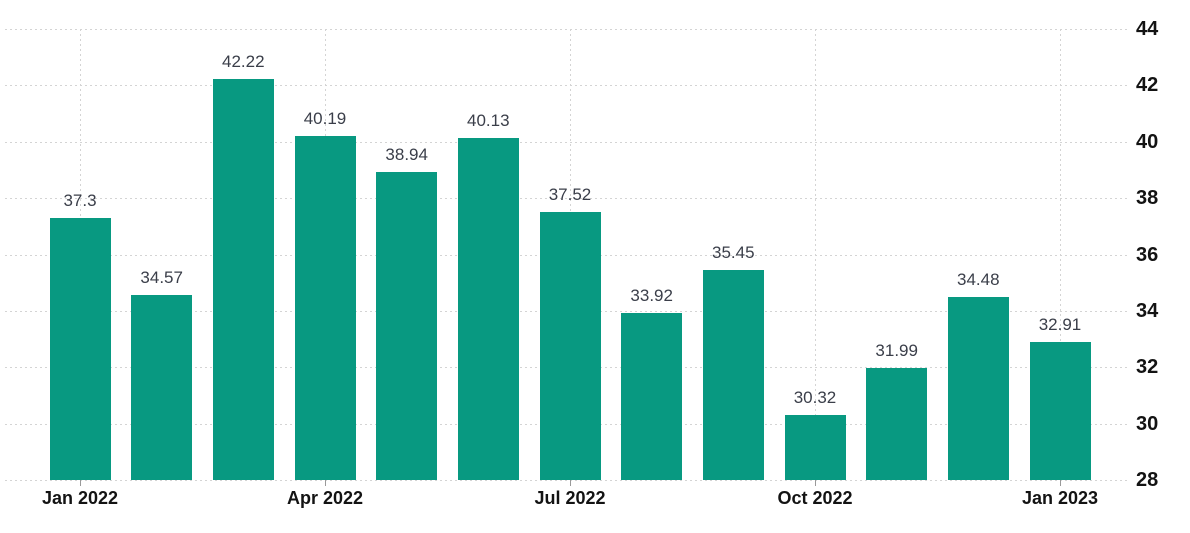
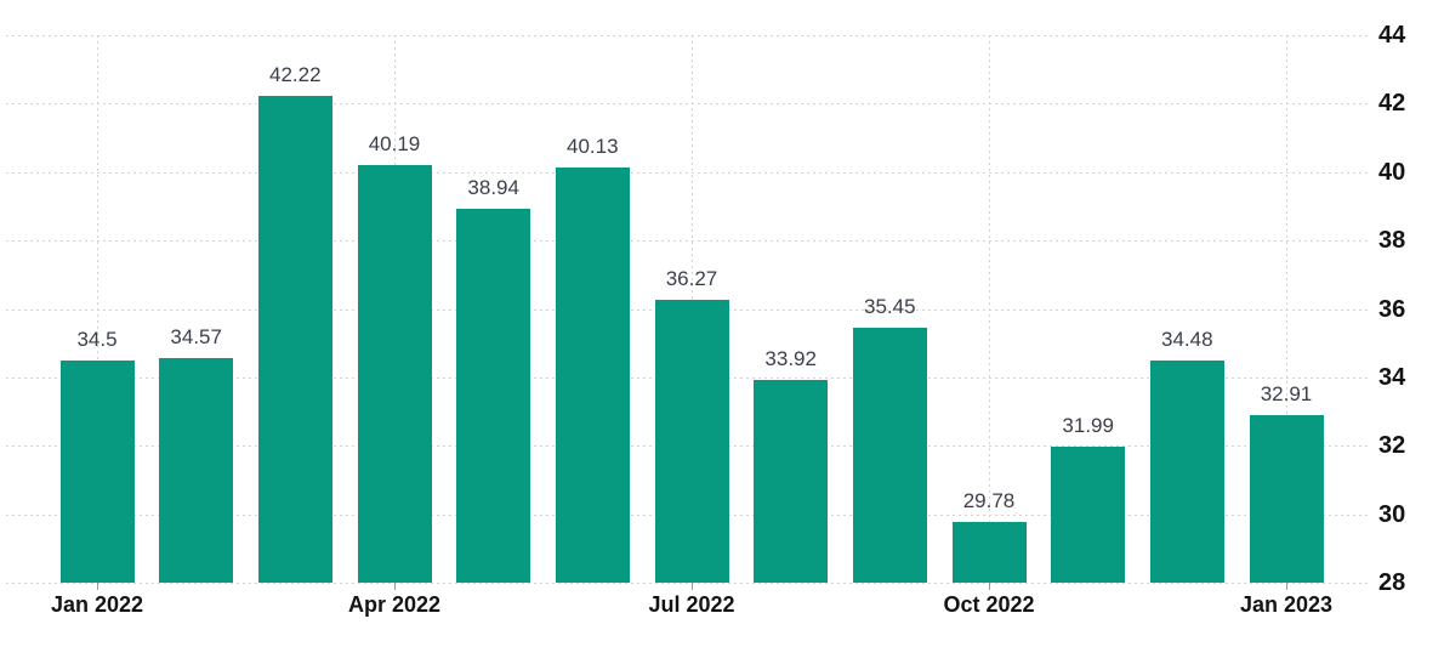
Jan 2022: 37.3 -> 34.5
Jul 2022: 37.52 -> 36.27
Oct 2022: 30.32 -> 29.78
